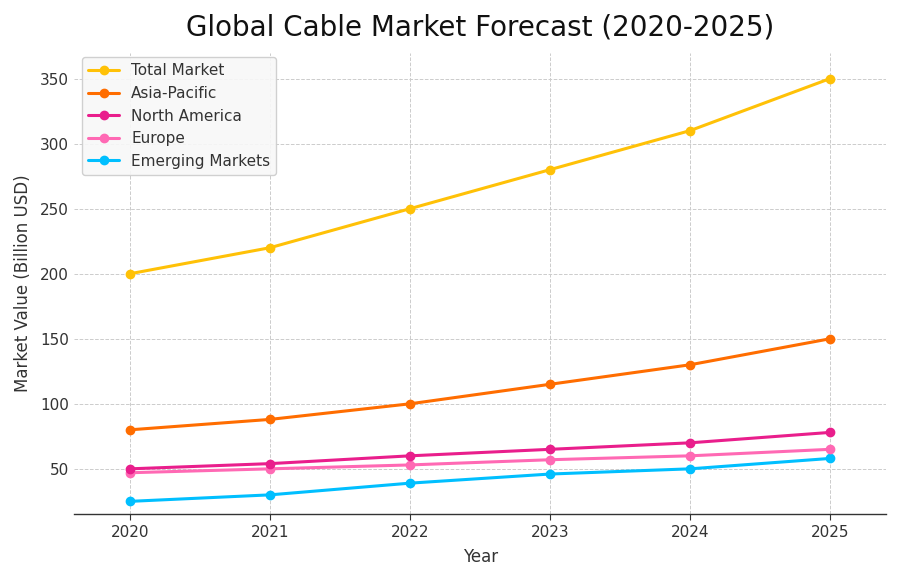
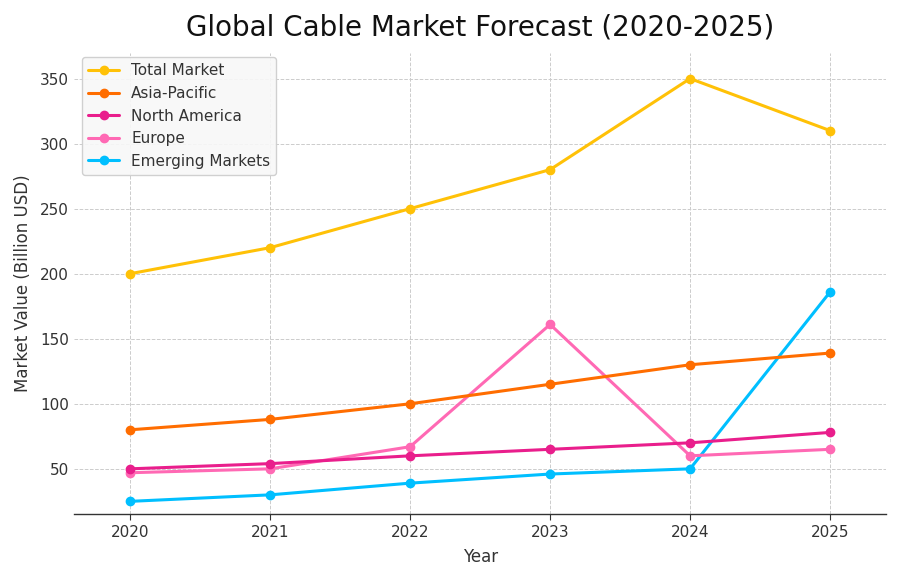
Europe/2022: 53 -> 67
Europe/2023: 57 -> 161
Total Market/2024: 310 -> 350
Total Market/2025: 350 -> 310
Asia-Pacific/2025: 150 -> 139
Emerging Markets/2025: 58 -> 186
